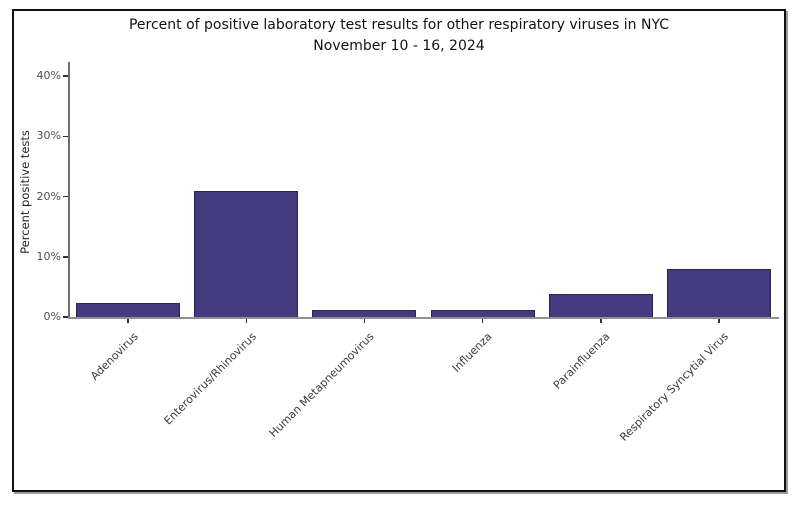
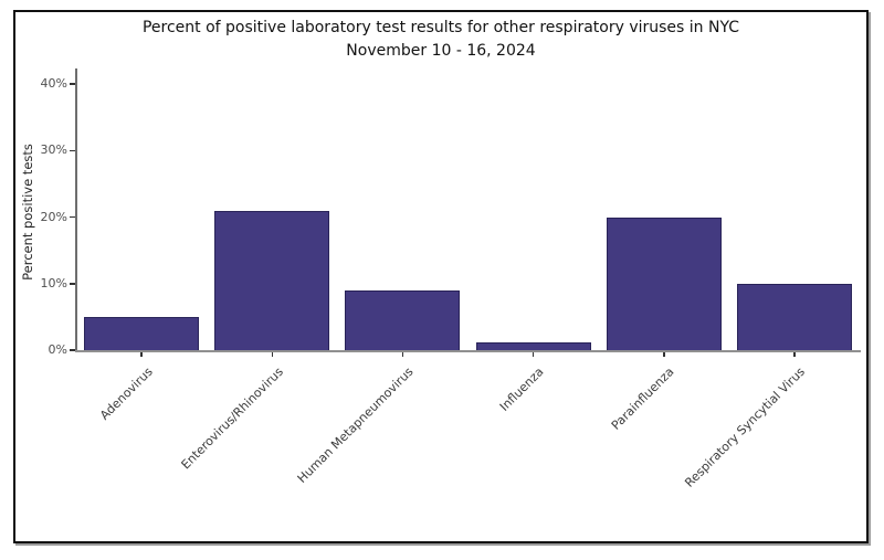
Adenovirus: 2% -> 5%
Human Metapneumovirus: 1% -> 9%
Parainfluenza: 4% -> 20%
Respiratory Syncytial Virus: 8% -> 10%
